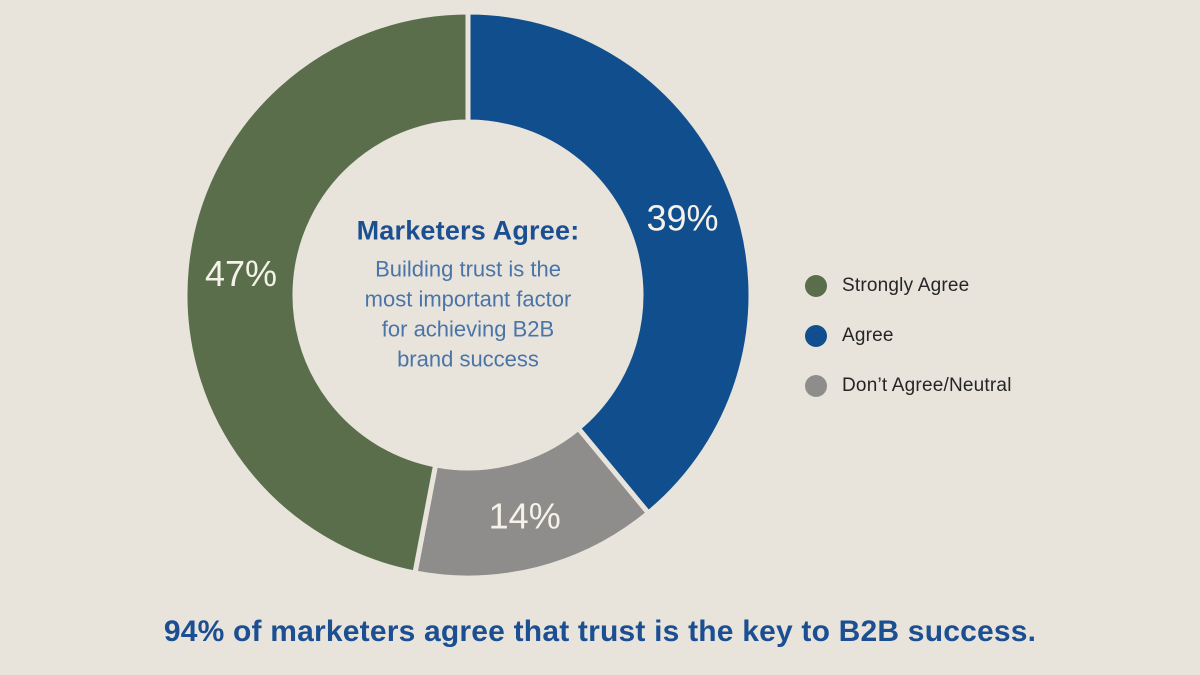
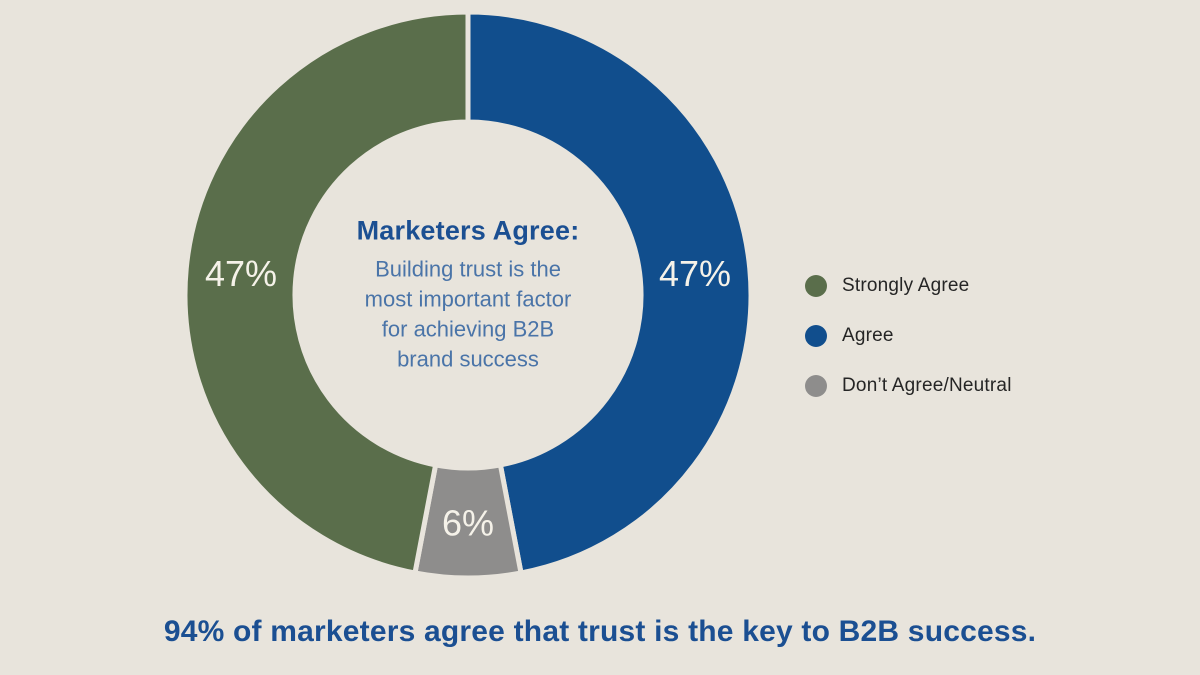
Agree: 39% -> 47%
Don’t Agree/Neutral: 14% -> 6%
